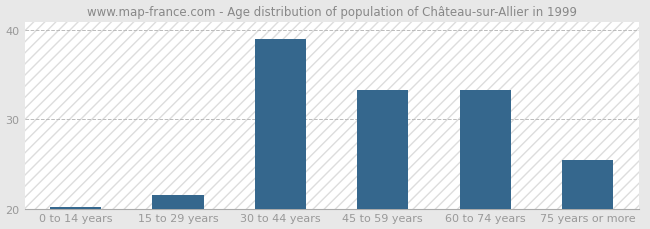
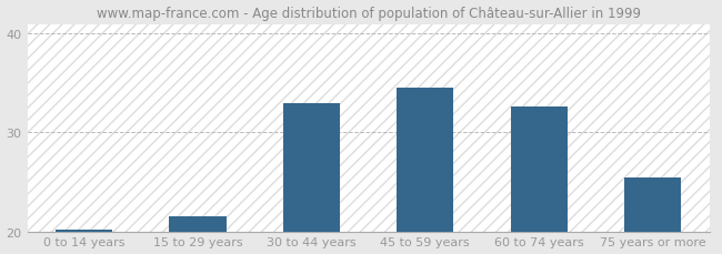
30 to 44 years: 39.0 -> 33.0
45 to 59 years: 33.3 -> 34.6
60 to 74 years: 33.3 -> 32.6
